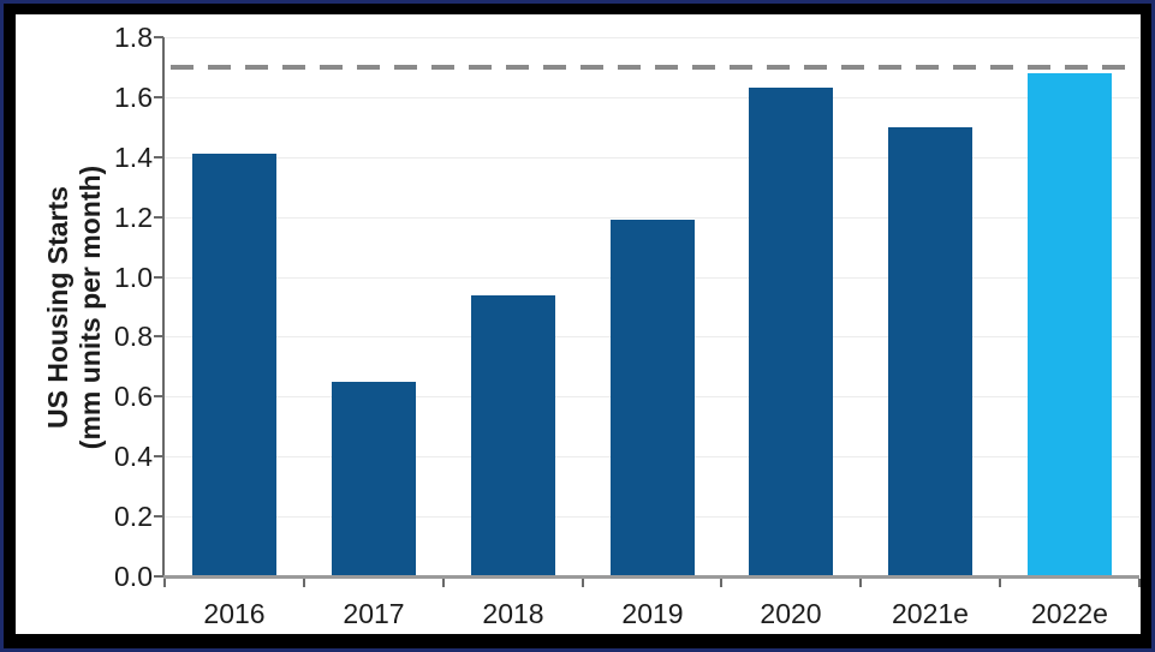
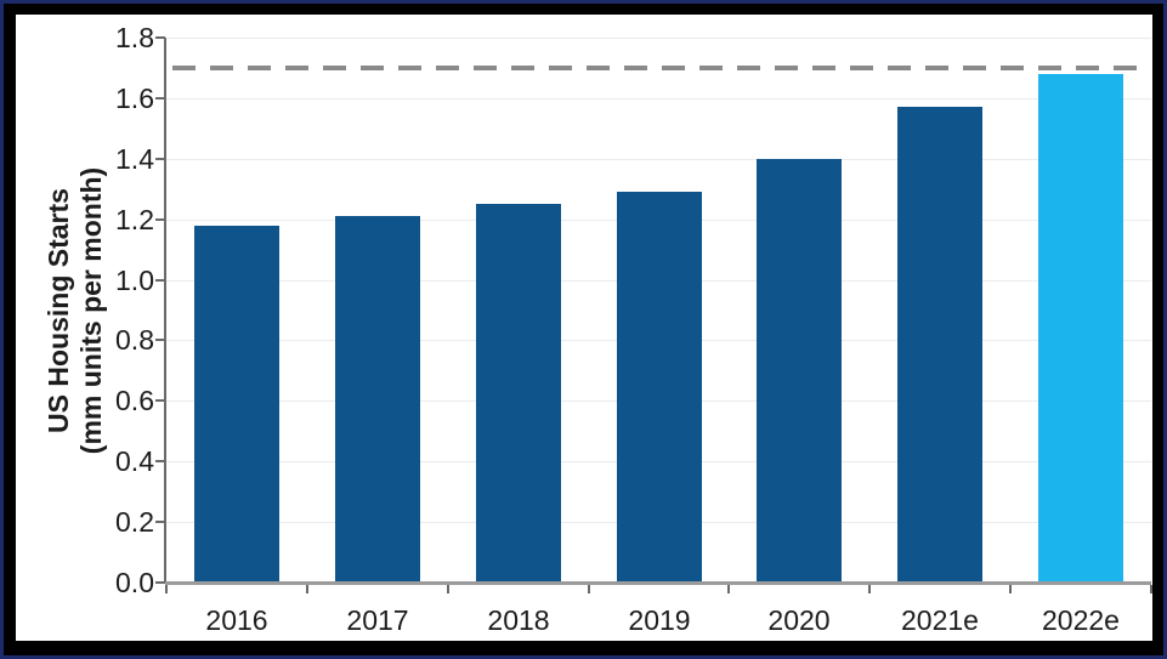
2016: 1.41 -> 1.18
2017: 0.65 -> 1.21
2018: 0.94 -> 1.25
2019: 1.19 -> 1.29
2020: 1.63 -> 1.40
2021e: 1.50 -> 1.57
